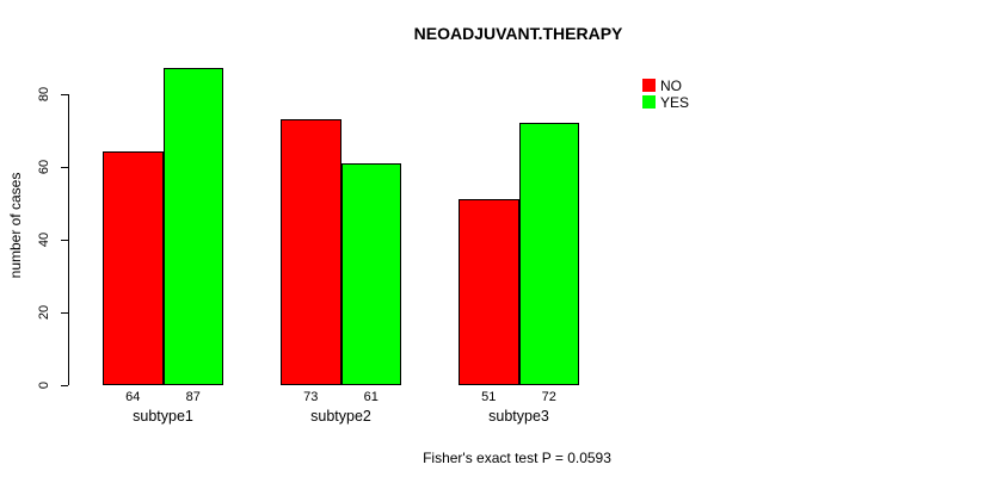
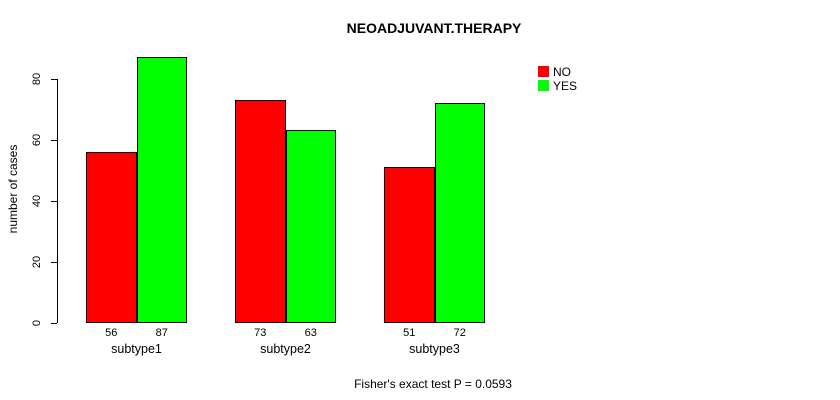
NO/subtype1: 64 -> 56
YES/subtype2: 61 -> 63
